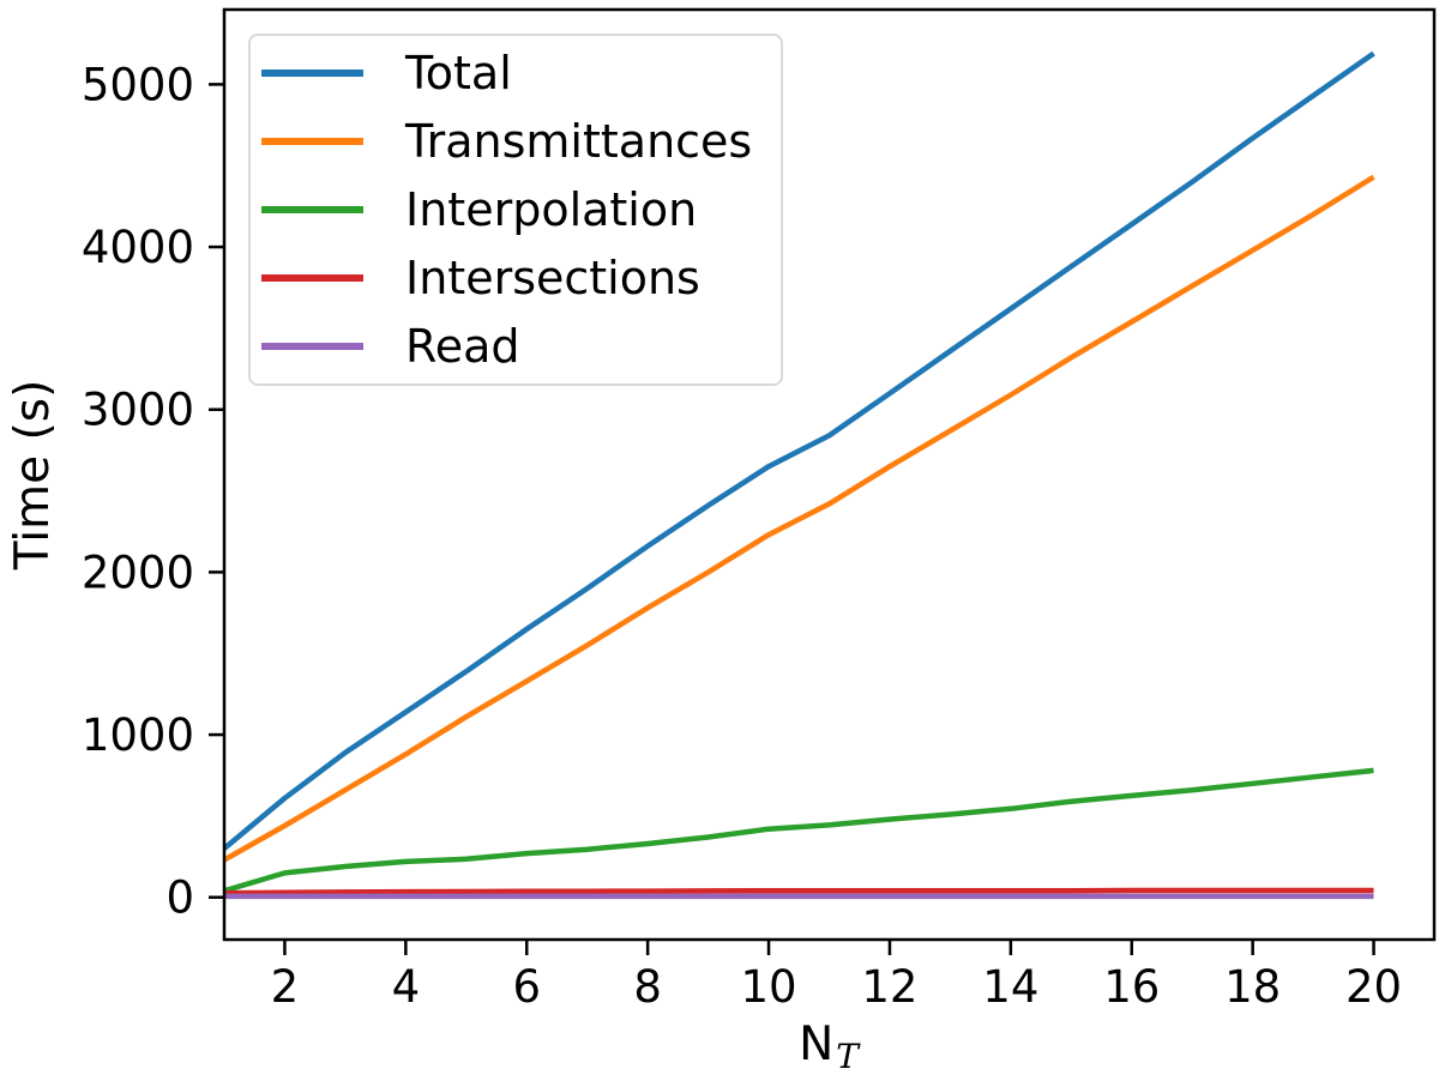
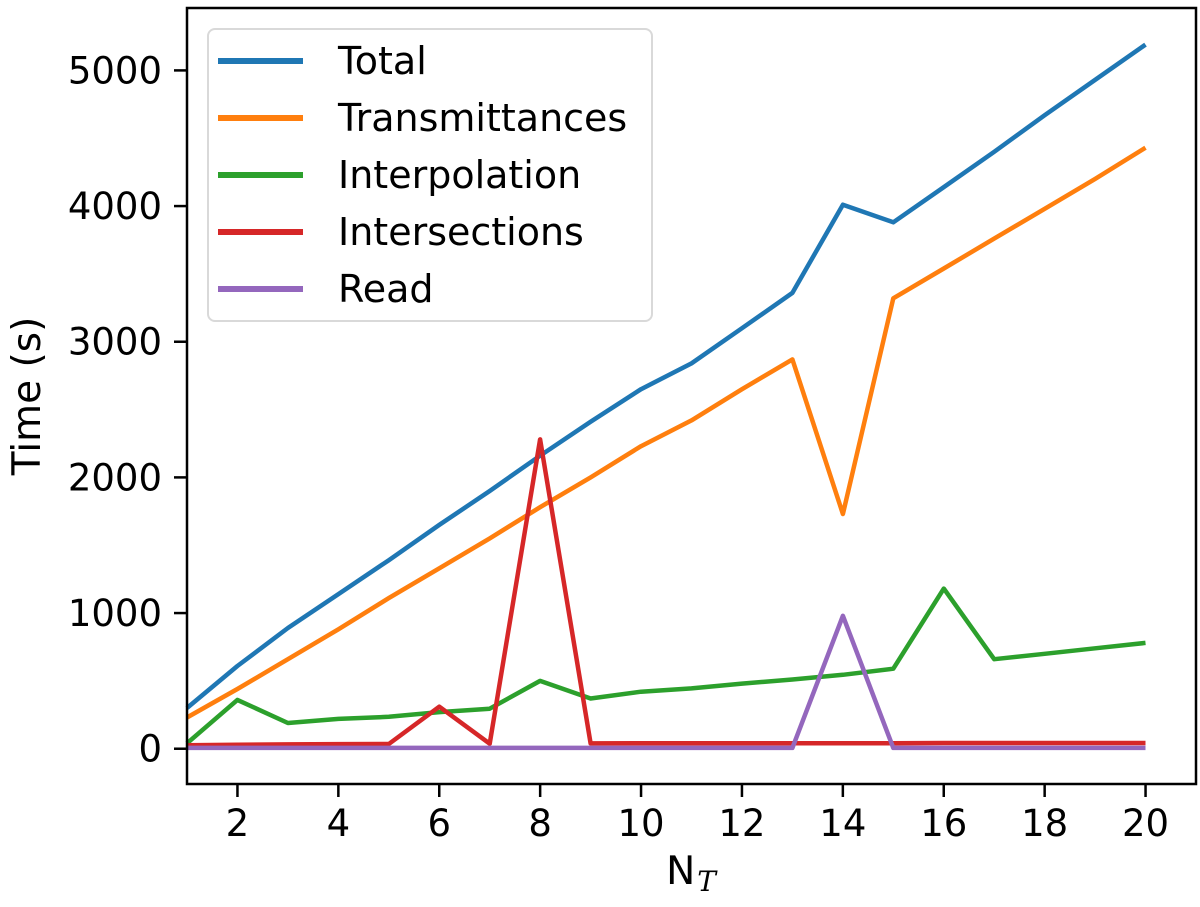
Interpolation/2: 150 -> 360
Intersections/6: 40 -> 310
Interpolation/8: 330 -> 500
Intersections/8: 40 -> 2280
Total/14: 3620 -> 4010
Transmittances/14: 3090 -> 1730
Read/14: 10 -> 980
Interpolation/16: 620 -> 1180
